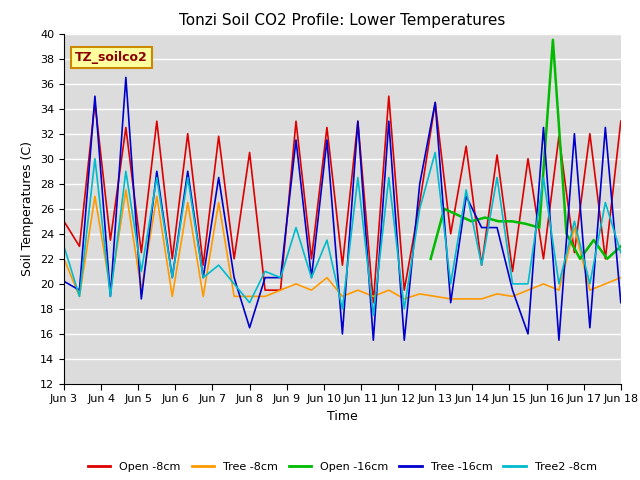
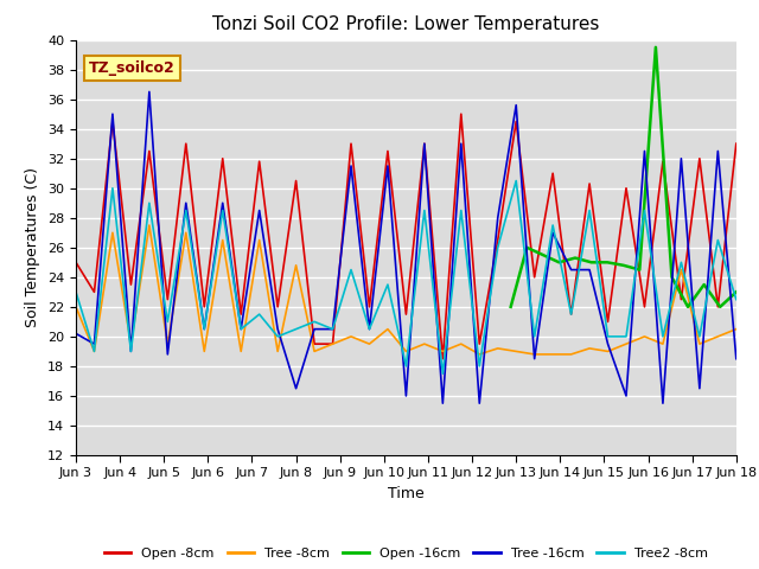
Tree -8cm/Jun 8: 19.0 -> 24.8
Tree2 -8cm/Jun 8: 18.5 -> 20.5
Tree -16cm/Jun 13: 34.5 -> 35.6
